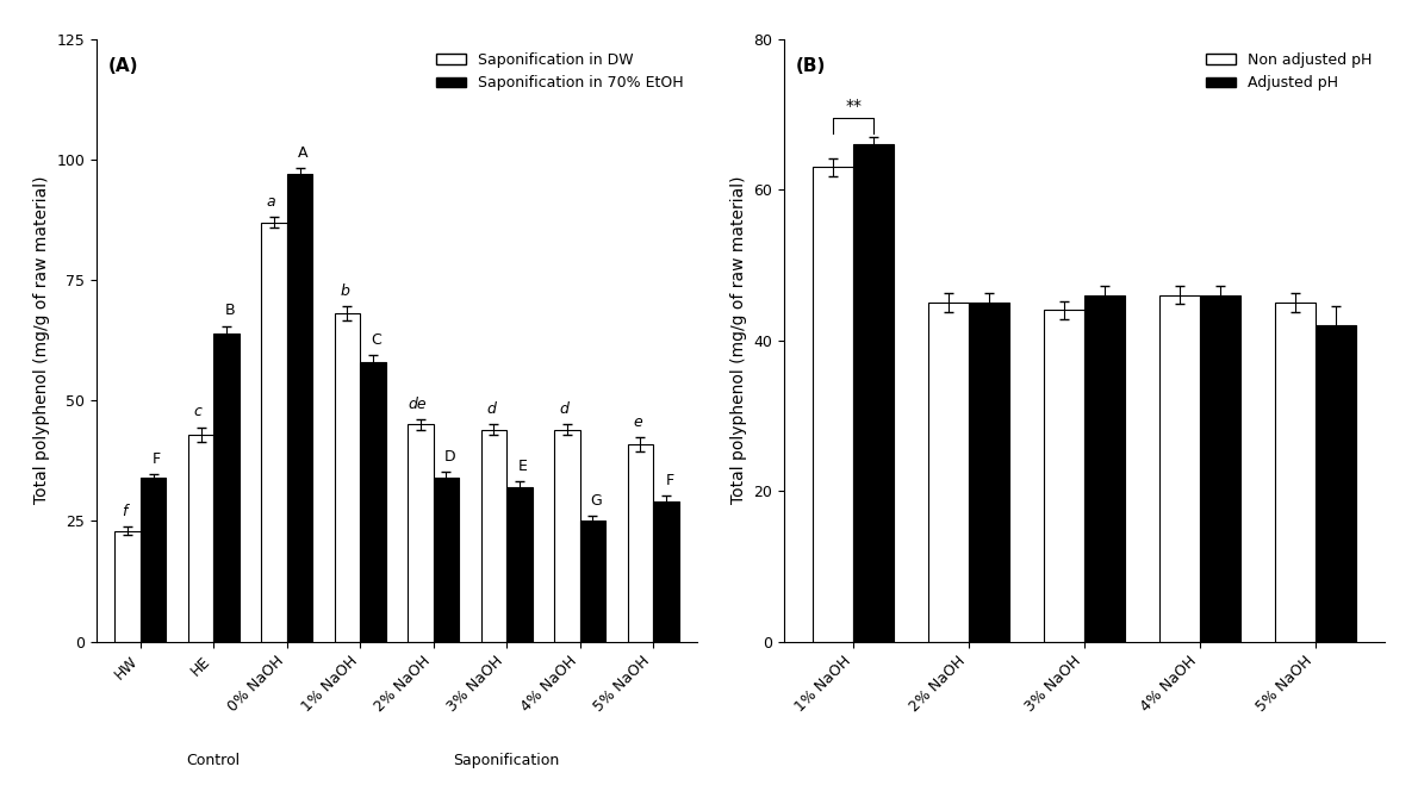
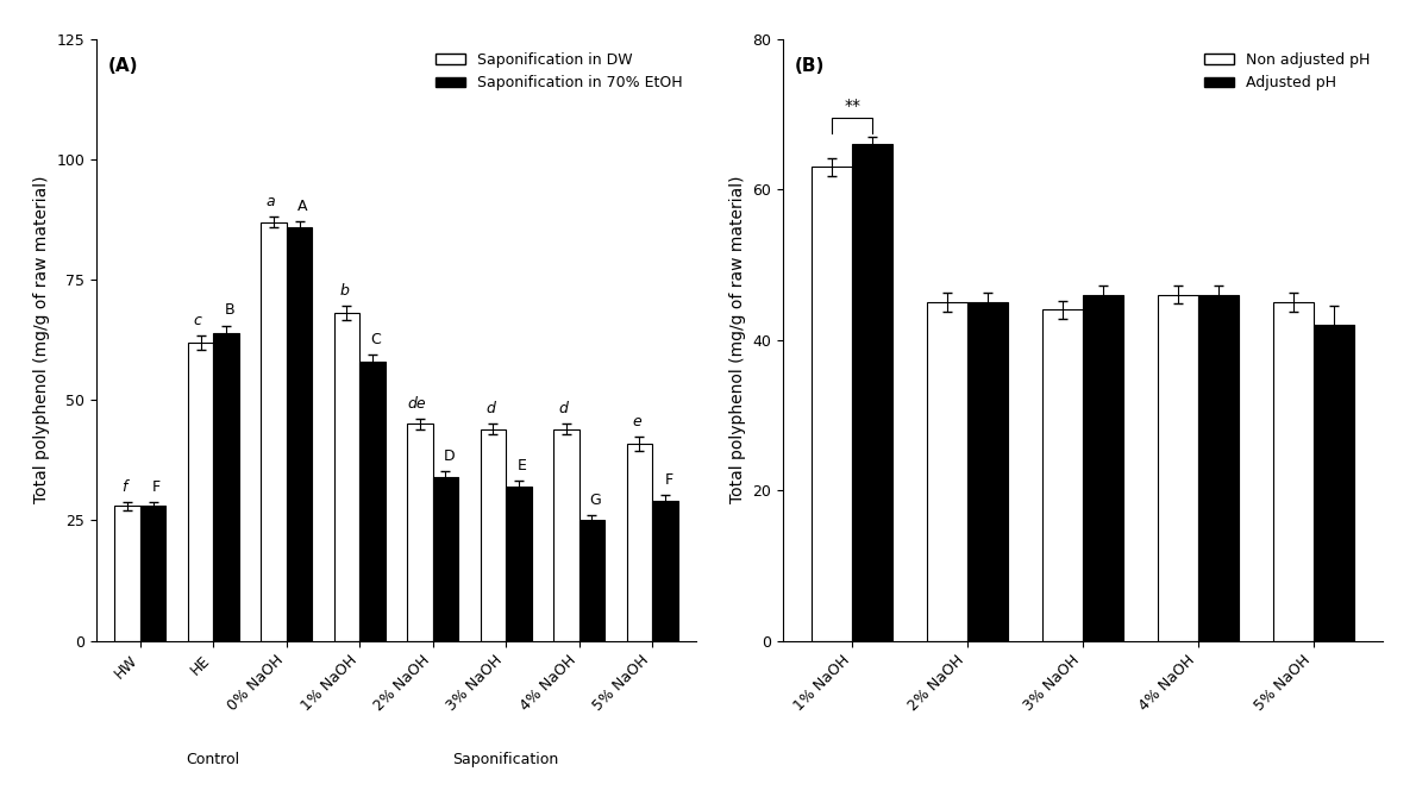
Saponification in DW/HW: 23 -> 28
Saponification in 70% EtOH/HW: 34 -> 28
Saponification in DW/HE: 43 -> 62
Saponification in 70% EtOH/0% NaOH: 97 -> 86
